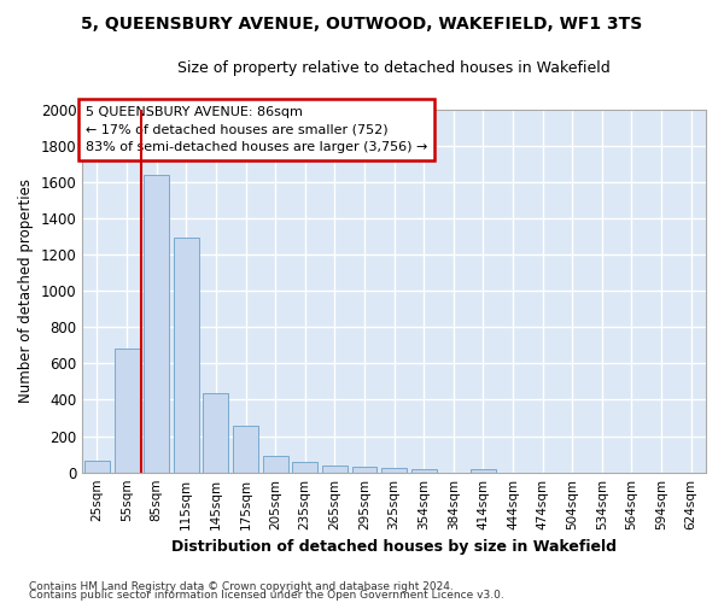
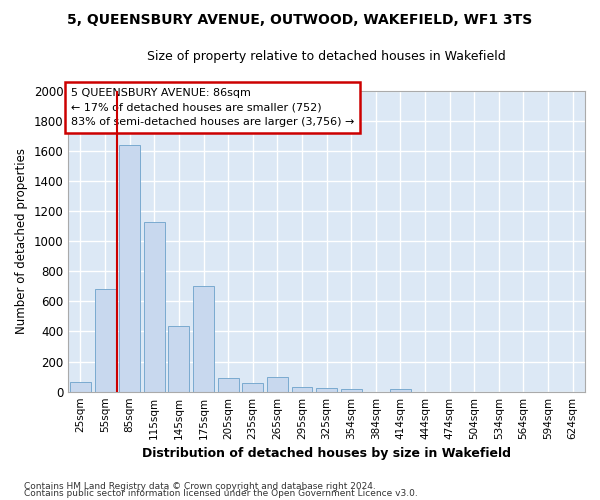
115sqm: 1290 -> 1130
175sqm: 260 -> 700
265sqm: 40 -> 100
